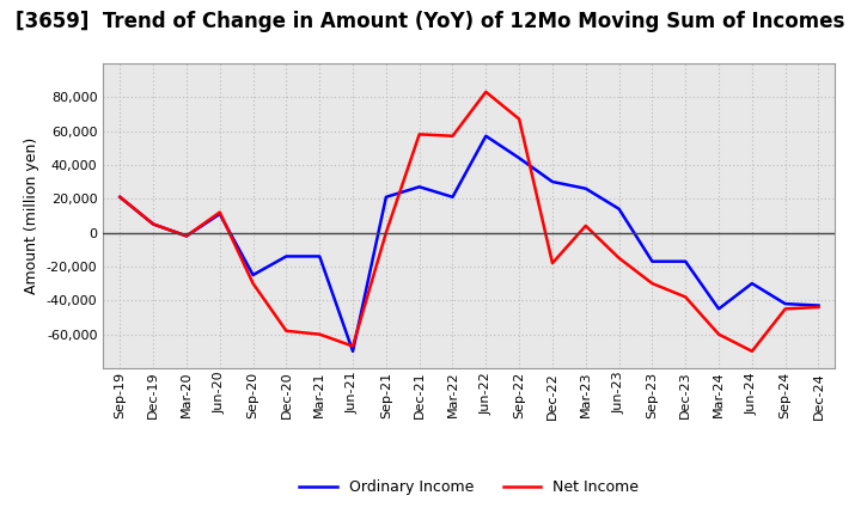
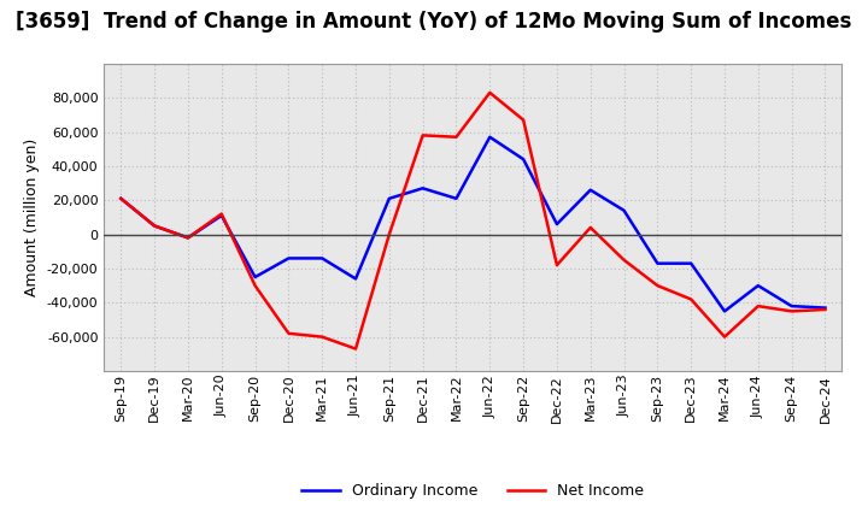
Ordinary Income/Jun-21: -70,000 -> -26,000
Ordinary Income/Dec-22: 30,000 -> 6,000
Net Income/Jun-24: -70,000 -> -42,000
